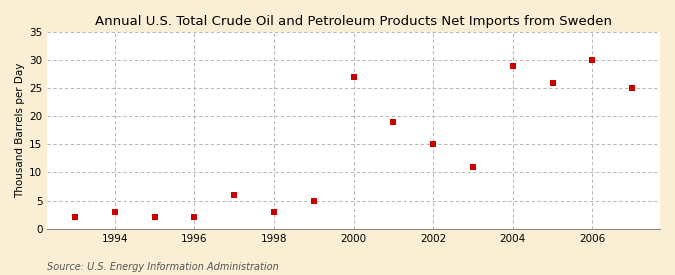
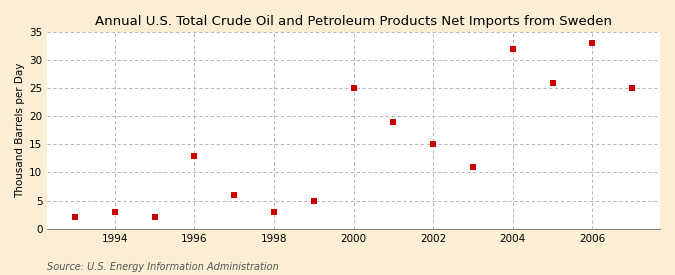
1996: 2 -> 13
2000: 27 -> 25
2004: 29 -> 32
2006: 30 -> 33
